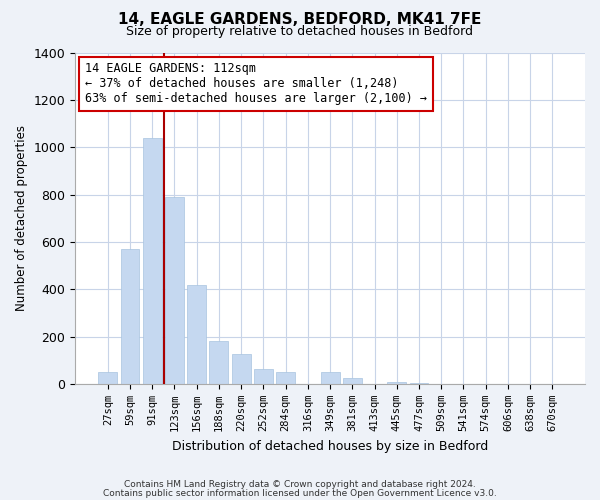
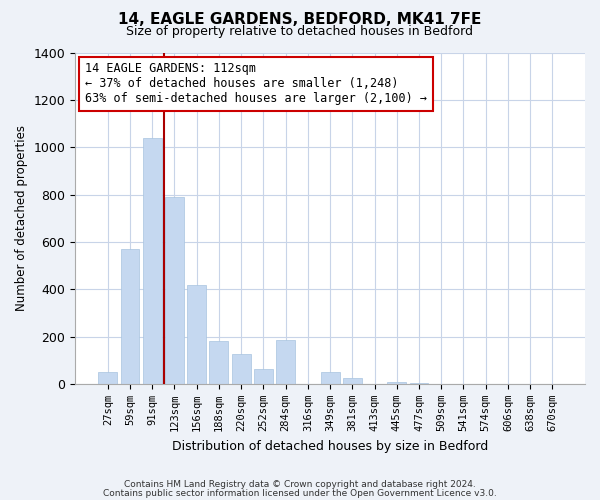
284sqm: 50 -> 185
